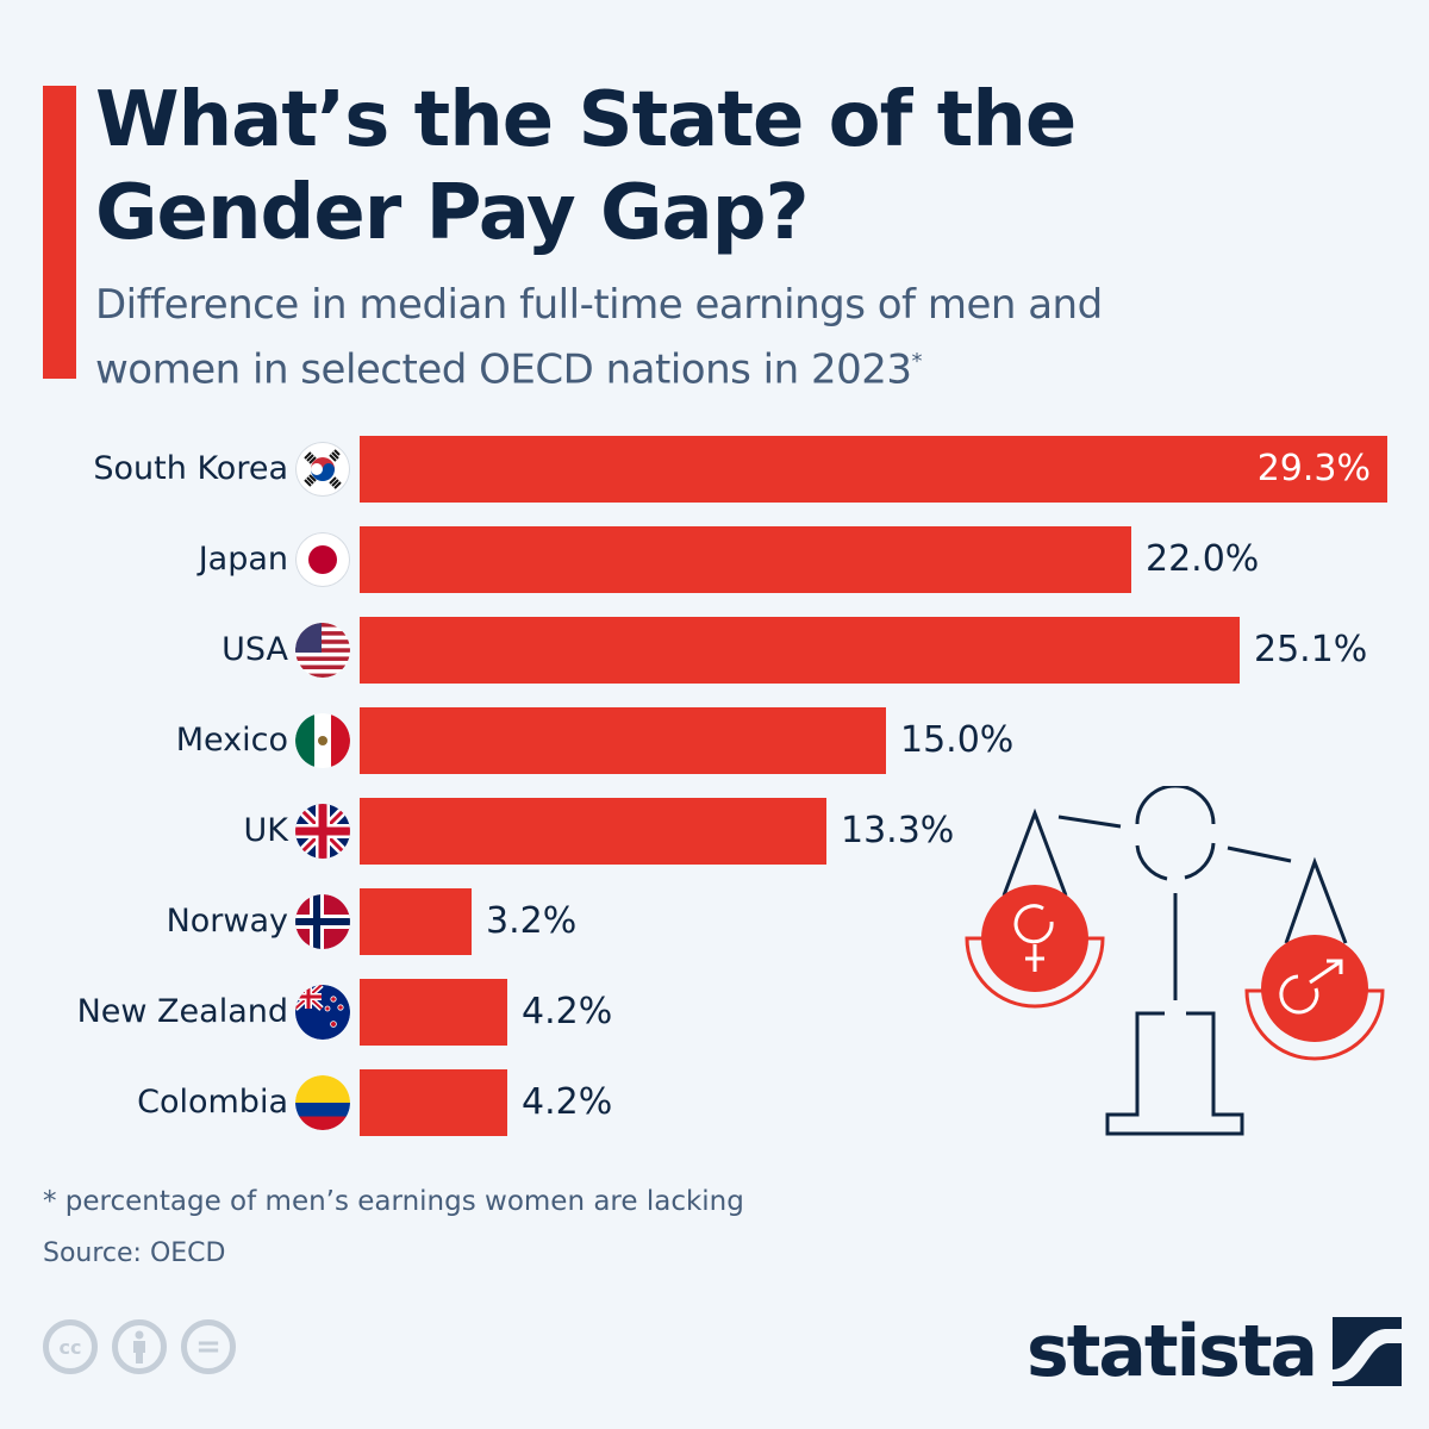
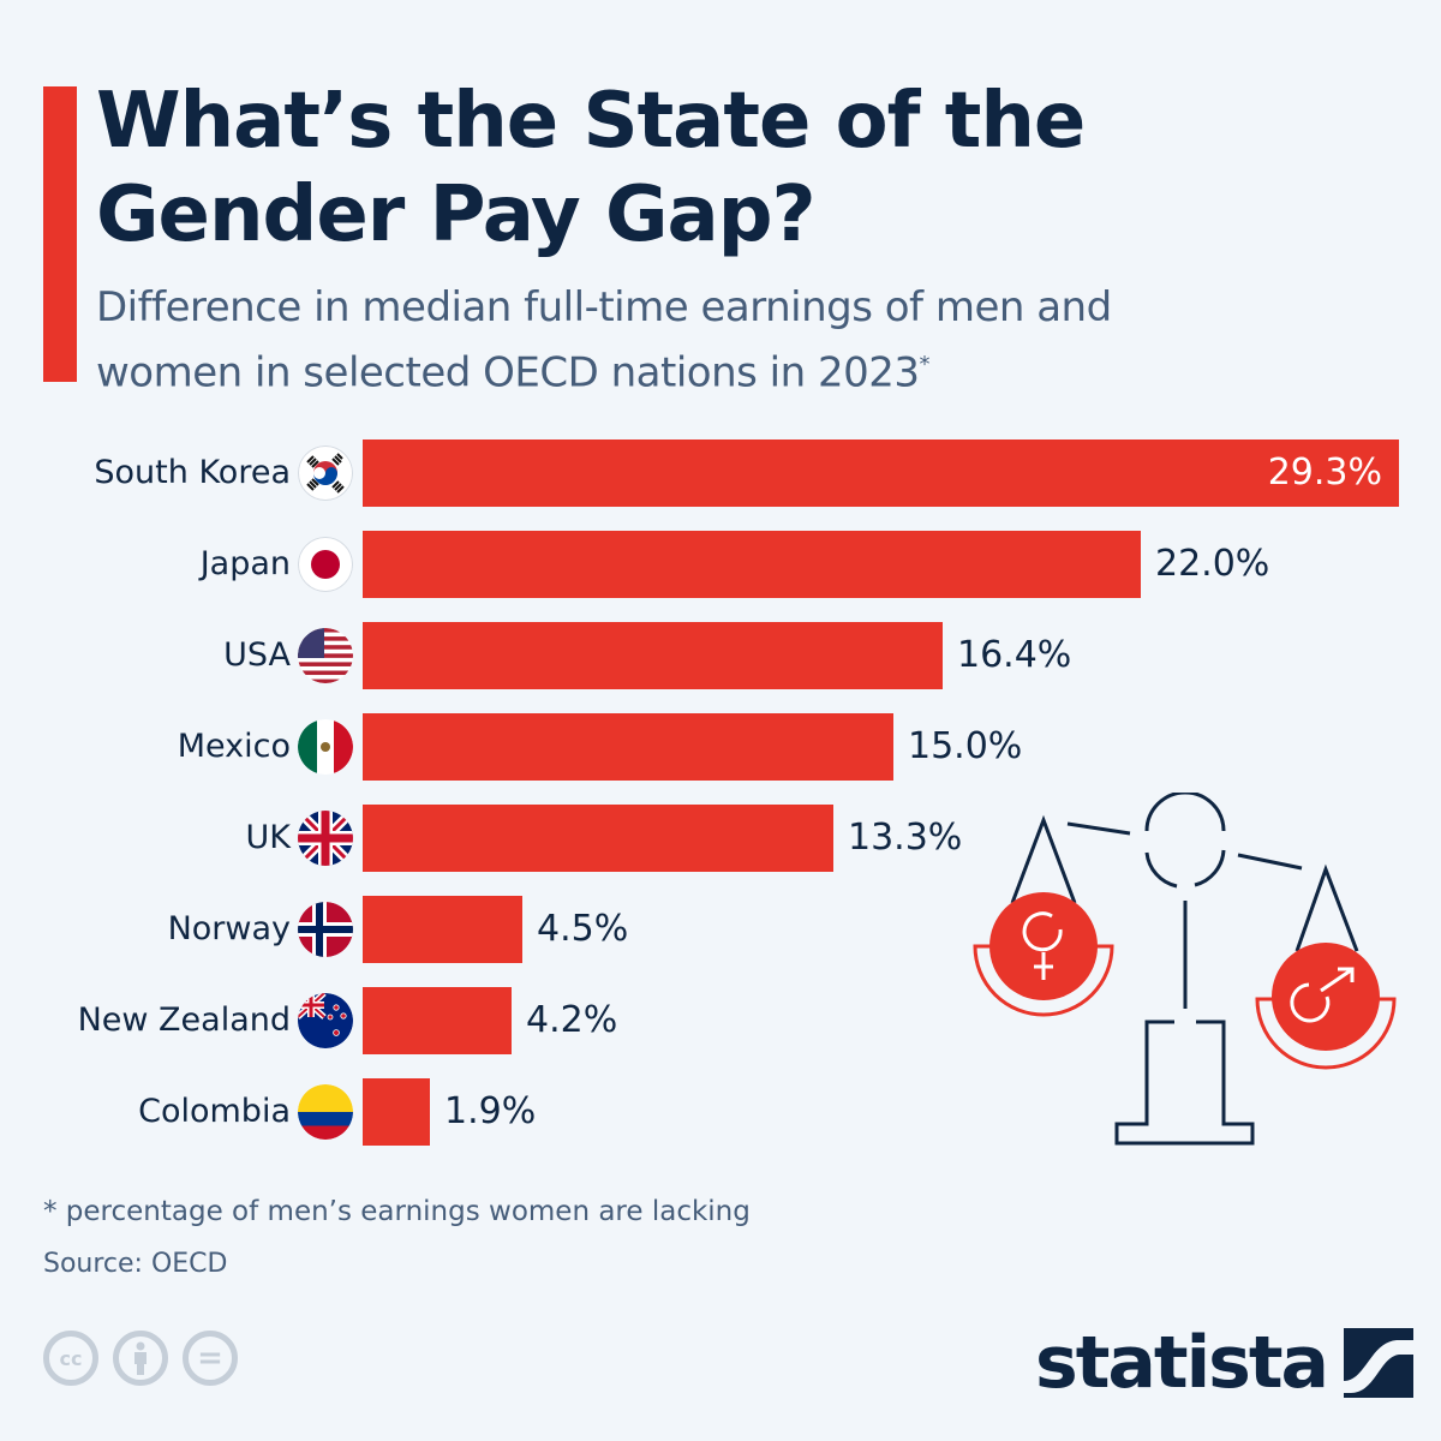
USA: 25.1% -> 16.4%
Norway: 3.2% -> 4.5%
Colombia: 4.2% -> 1.9%
